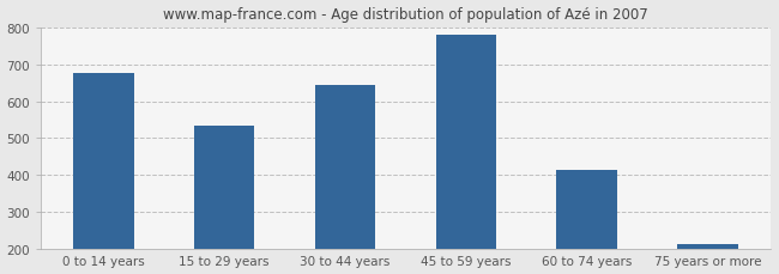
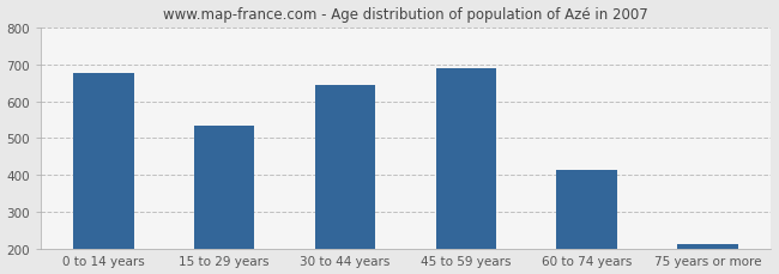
45 to 59 years: 780 -> 690
